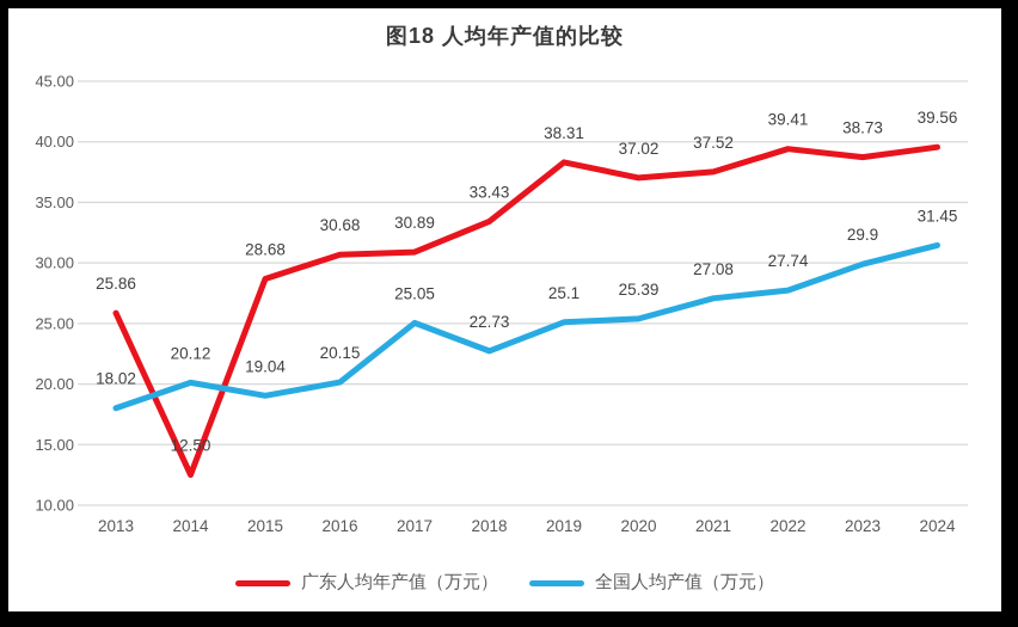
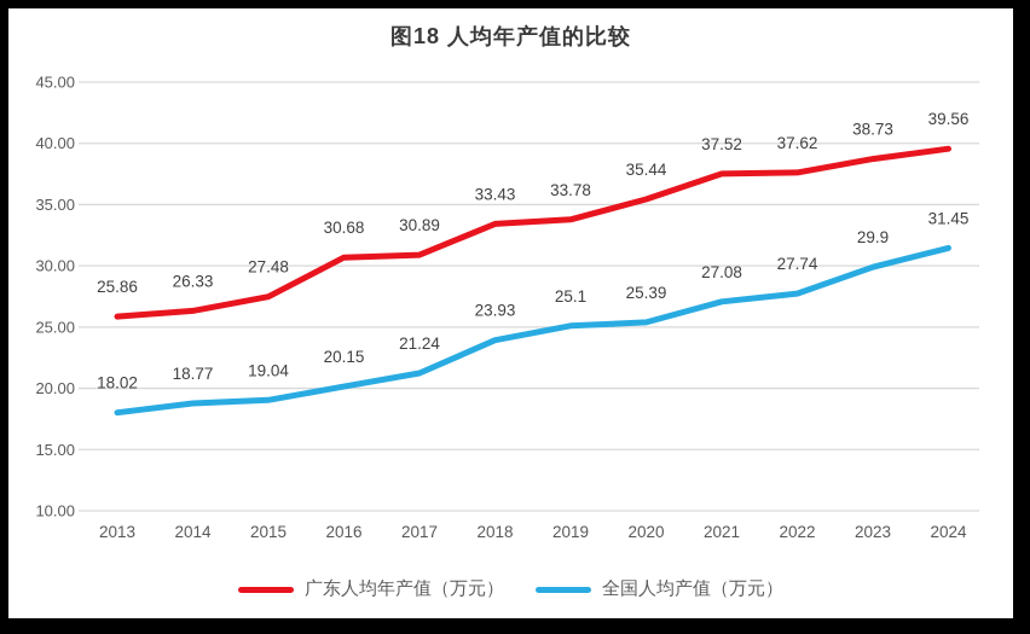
广东人均年产值（万元）/2014: 12.50 -> 26.33
全国人均产值（万元）/2014: 20.12 -> 18.77
广东人均年产值（万元）/2015: 28.68 -> 27.48
全国人均产值（万元）/2017: 25.05 -> 21.24
全国人均产值（万元）/2018: 22.73 -> 23.93
广东人均年产值（万元）/2019: 38.31 -> 33.78
广东人均年产值（万元）/2020: 37.02 -> 35.44
广东人均年产值（万元）/2022: 39.41 -> 37.62
